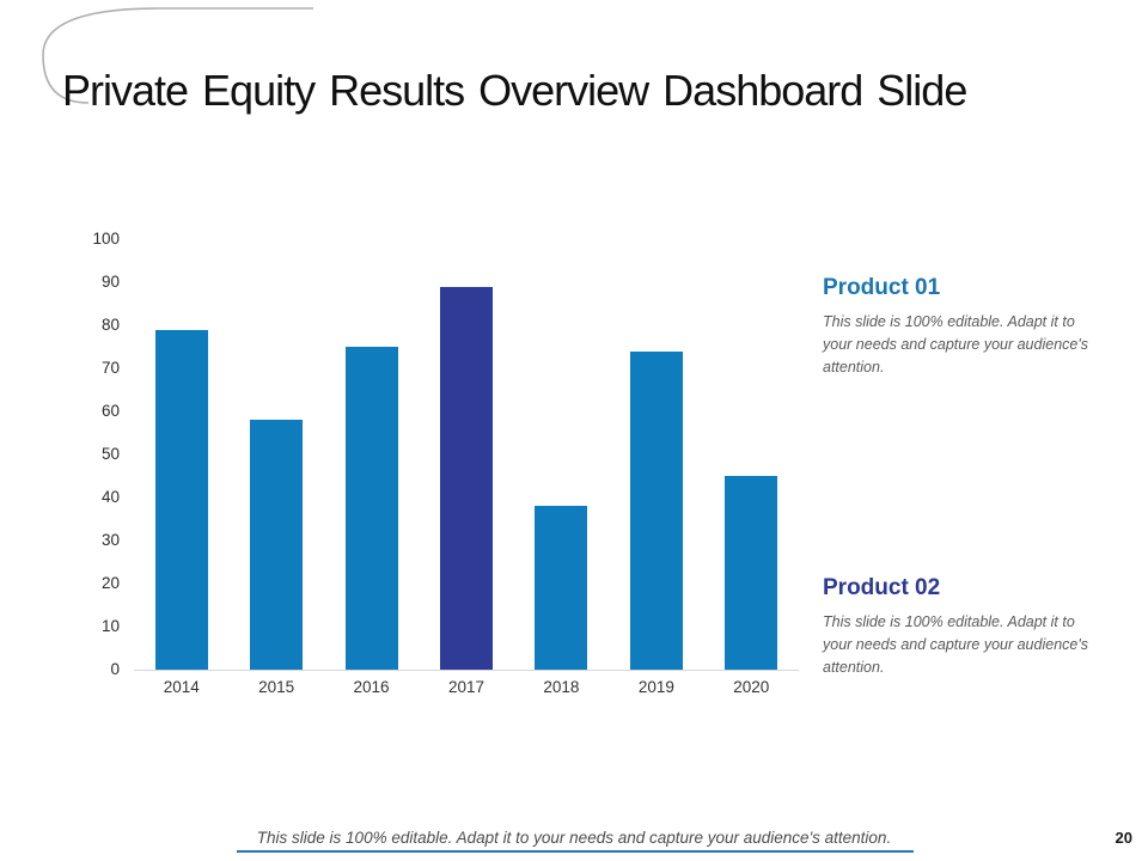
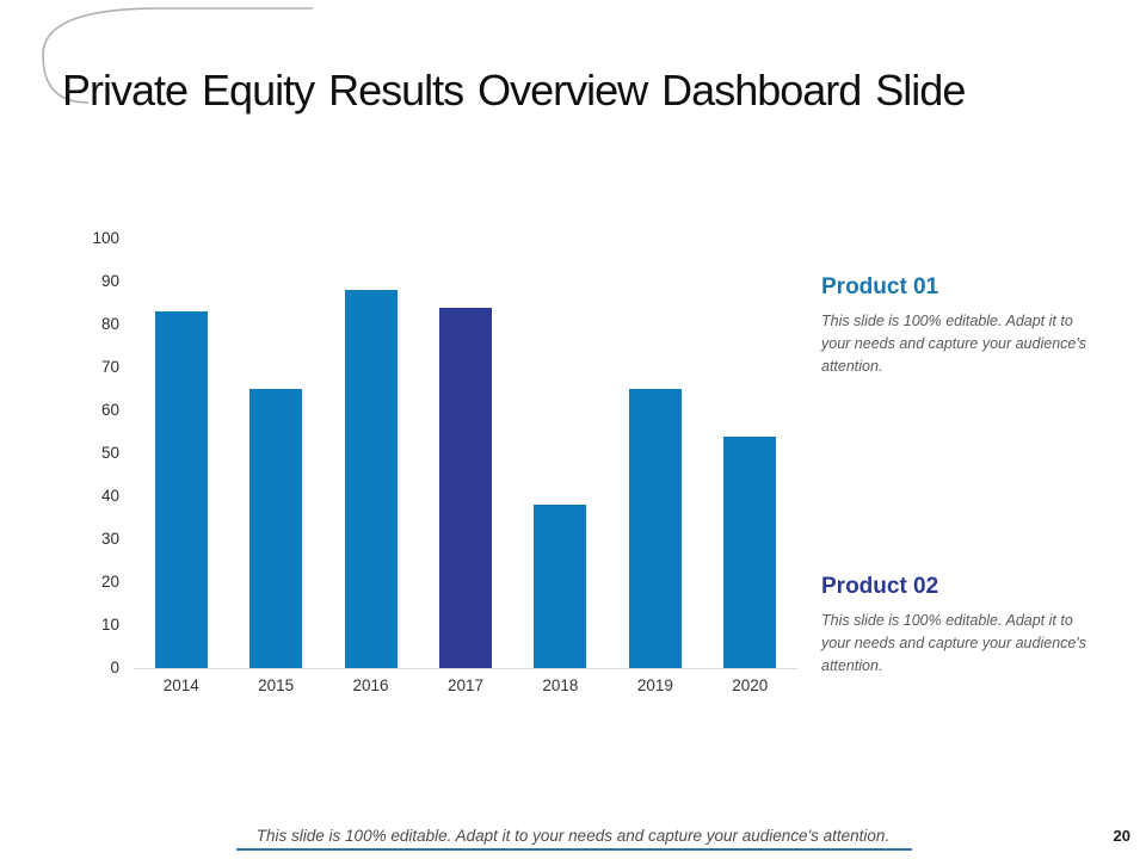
2014: 79 -> 83
2015: 58 -> 65
2016: 75 -> 88
2017: 89 -> 84
2019: 74 -> 65
2020: 45 -> 54
